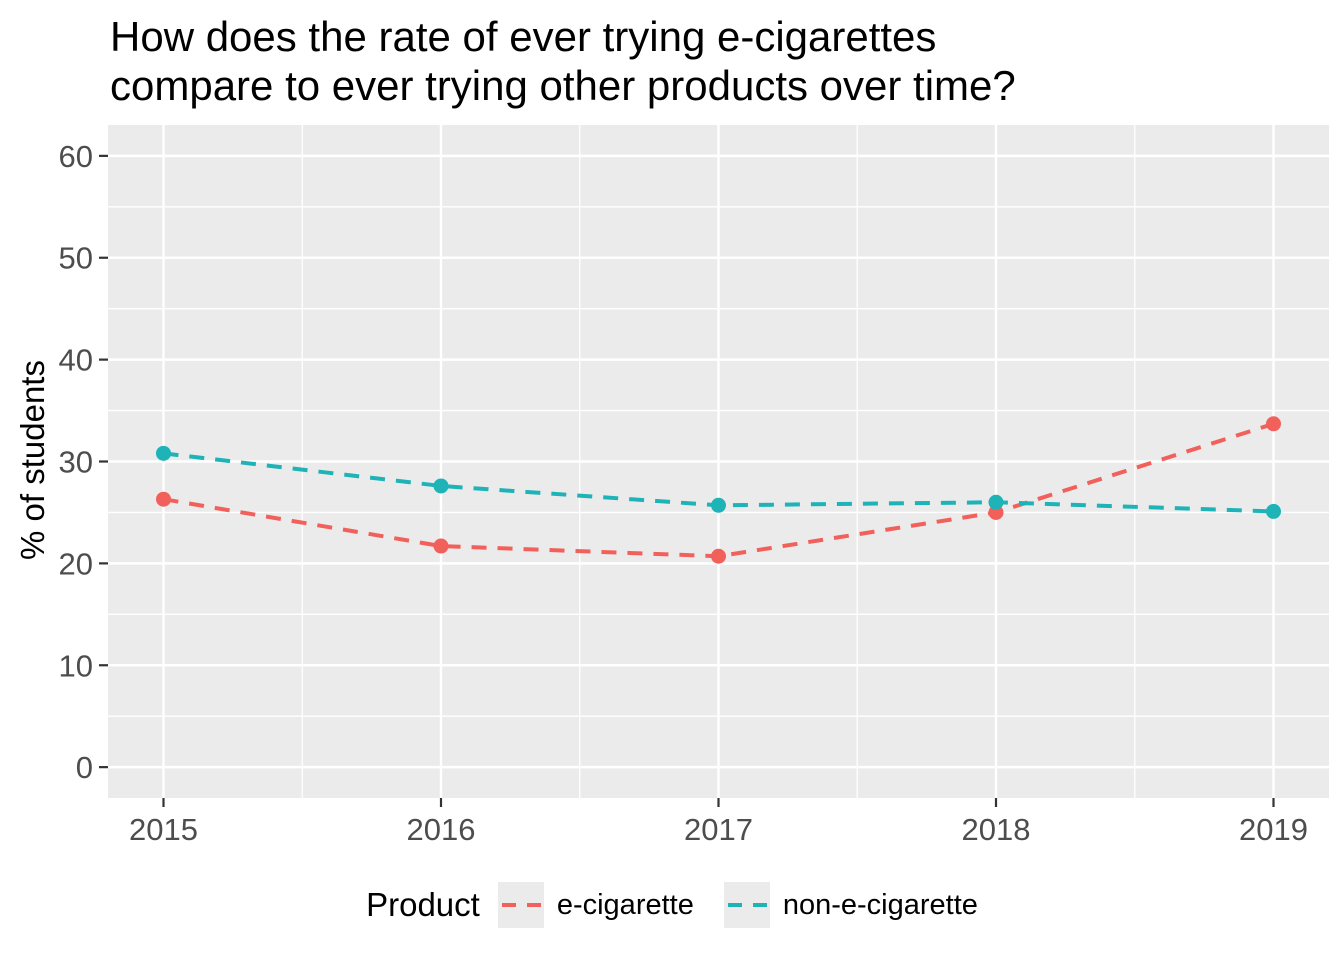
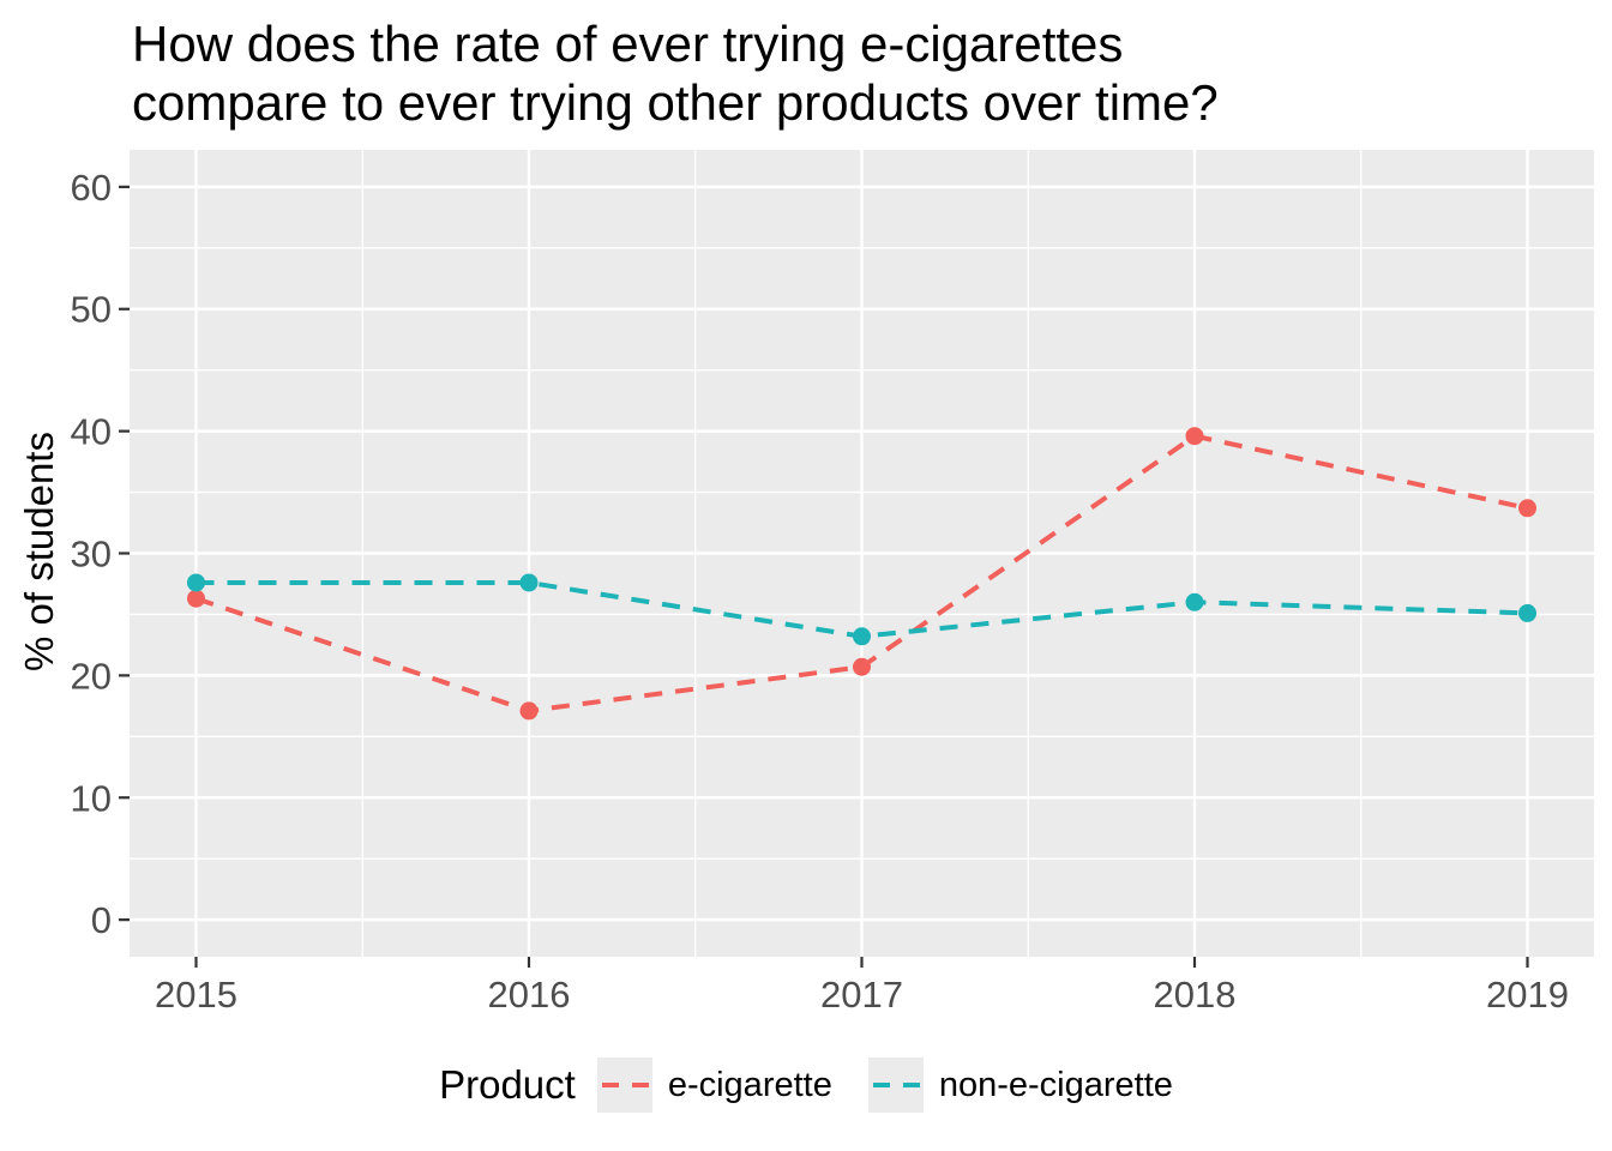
non-e-cigarette/2015: 30.8 -> 27.6
e-cigarette/2016: 21.7 -> 17.1
non-e-cigarette/2017: 25.7 -> 23.2
e-cigarette/2018: 25.0 -> 39.6
